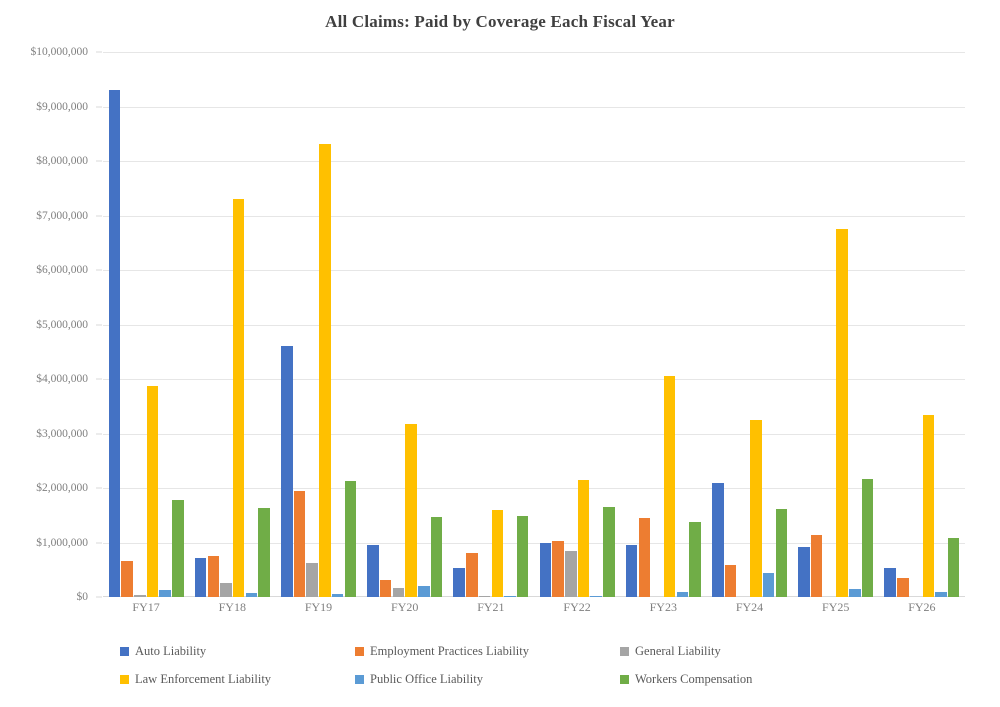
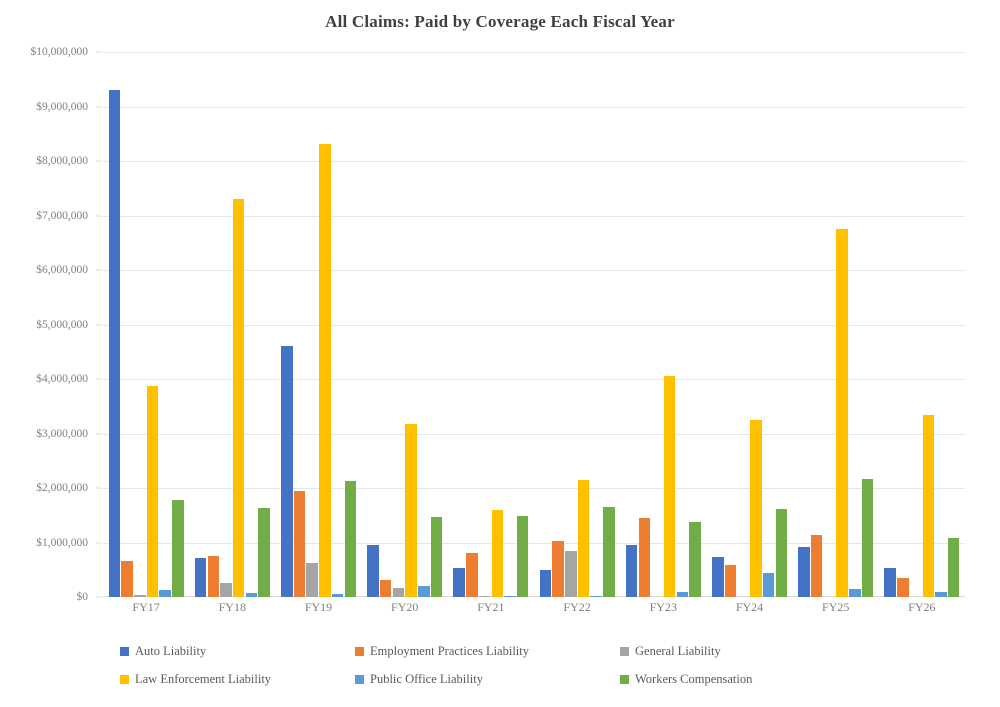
Auto Liability/FY22: $1000000 -> $500000
Auto Liability/FY24: $2100000 -> $700000
